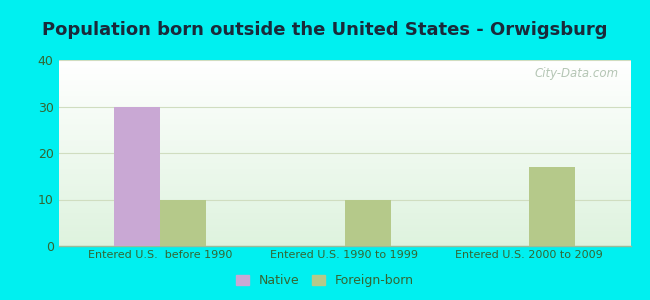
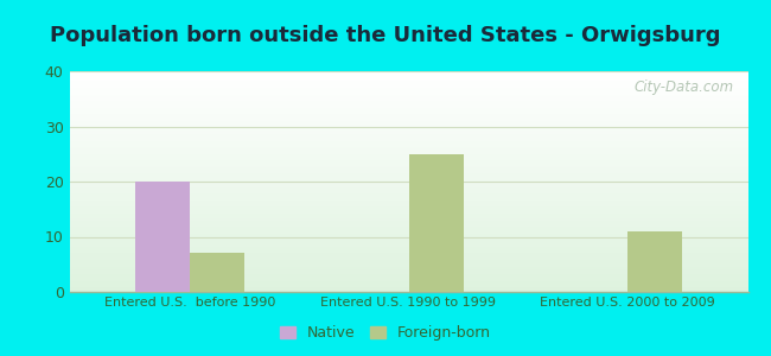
Native/Entered U.S. before 1990: 30 -> 20
Foreign-born/Entered U.S. before 1990: 10 -> 7
Foreign-born/Entered U.S. 1990 to 1999: 10 -> 25
Foreign-born/Entered U.S. 2000 to 2009: 17 -> 11
